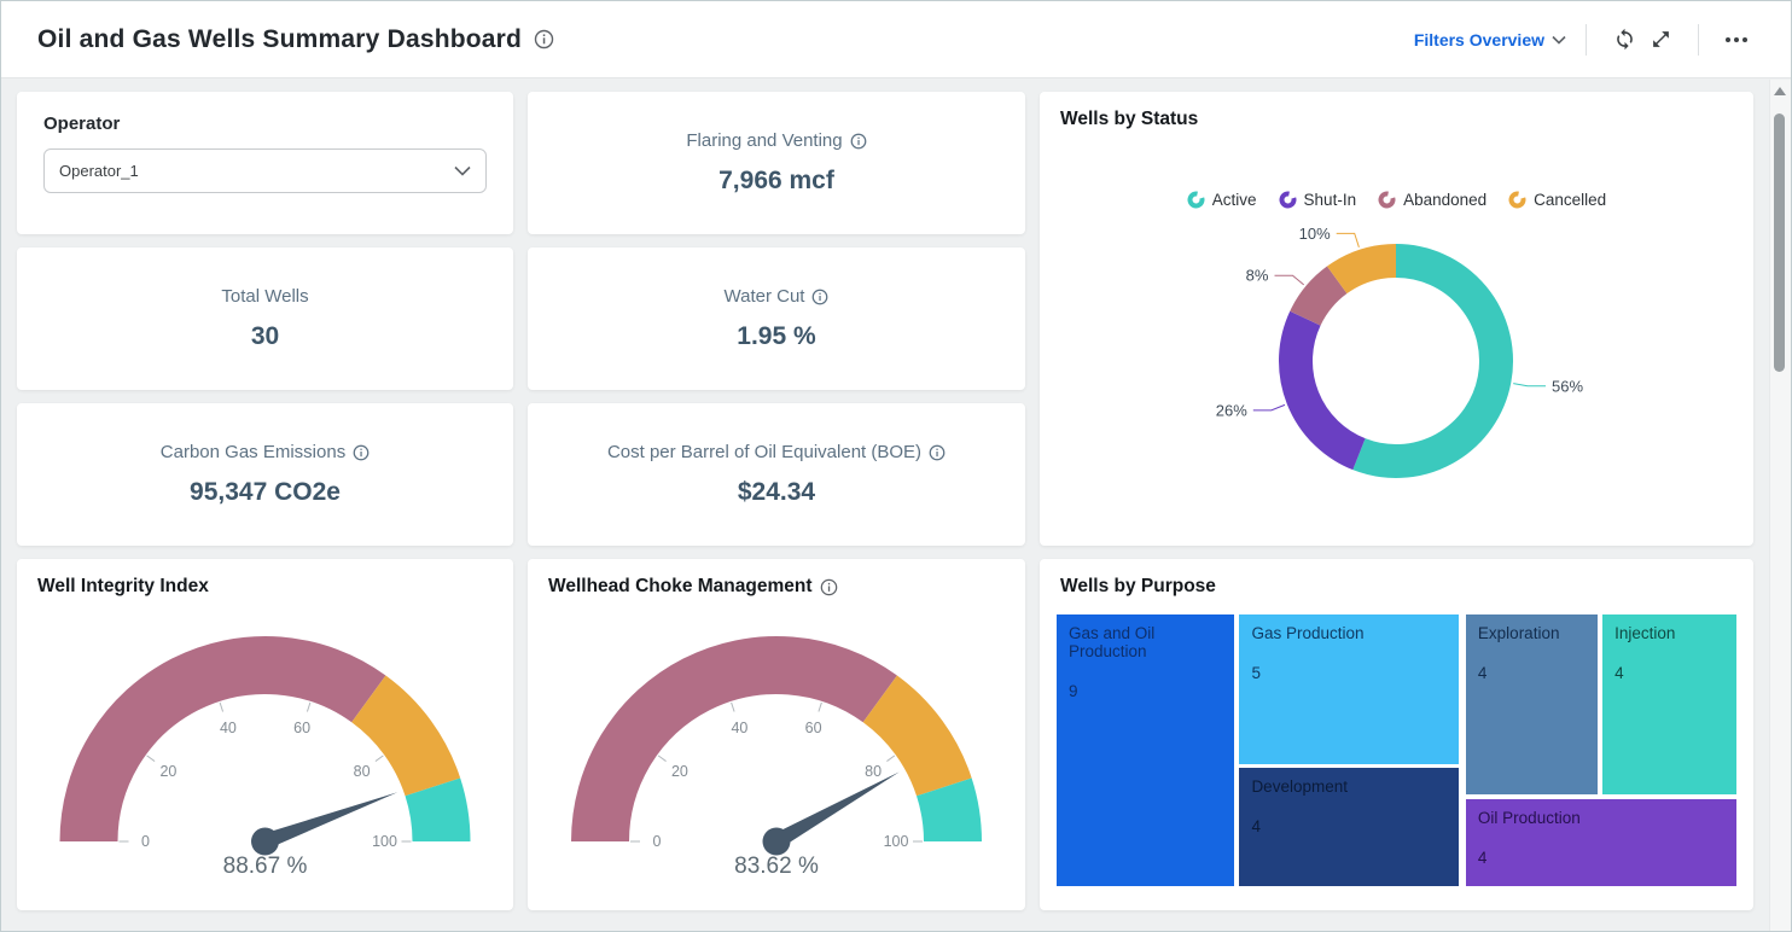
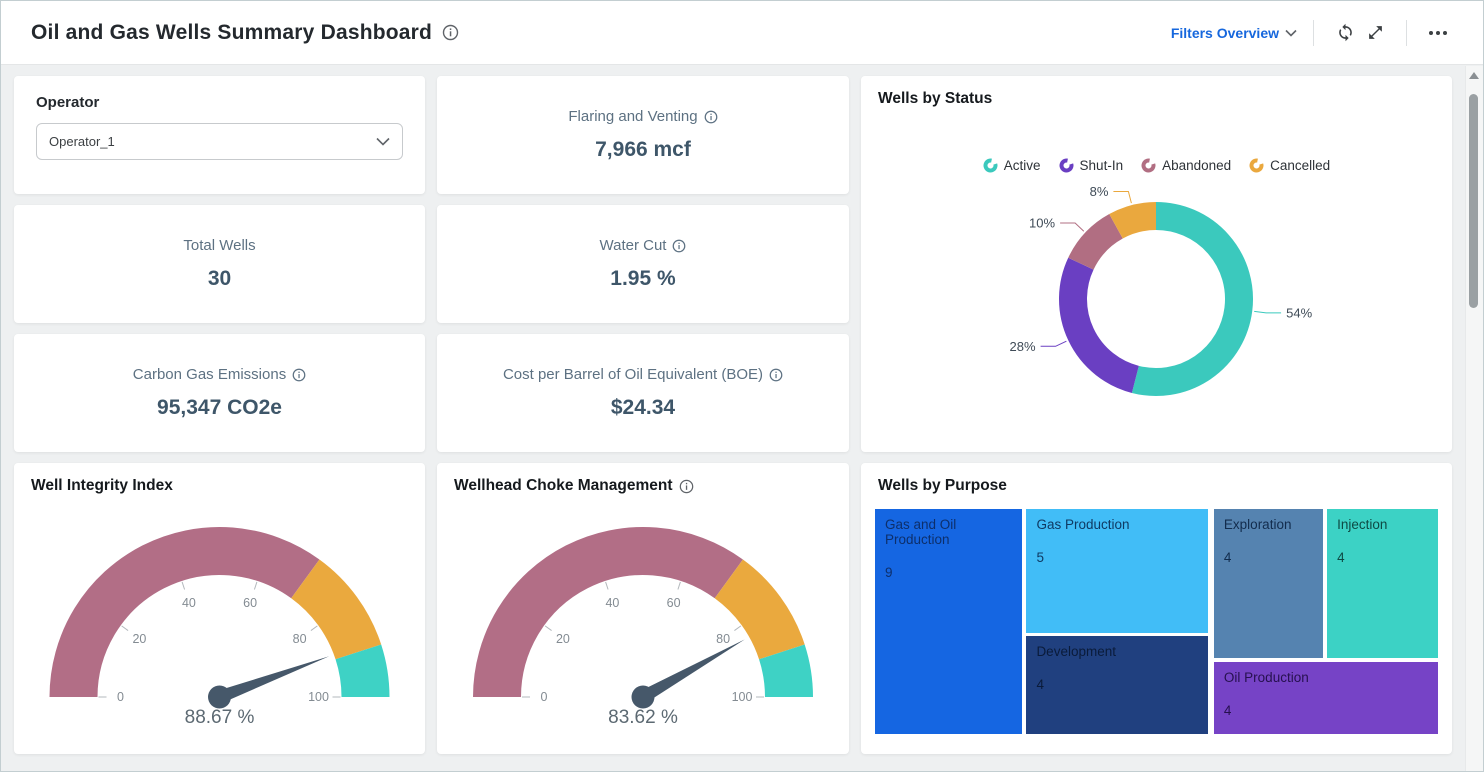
Wells by Status/Active: 56% -> 54%
Wells by Status/Shut-In: 26% -> 28%
Wells by Status/Abandoned: 8% -> 10%
Wells by Status/Cancelled: 10% -> 8%
